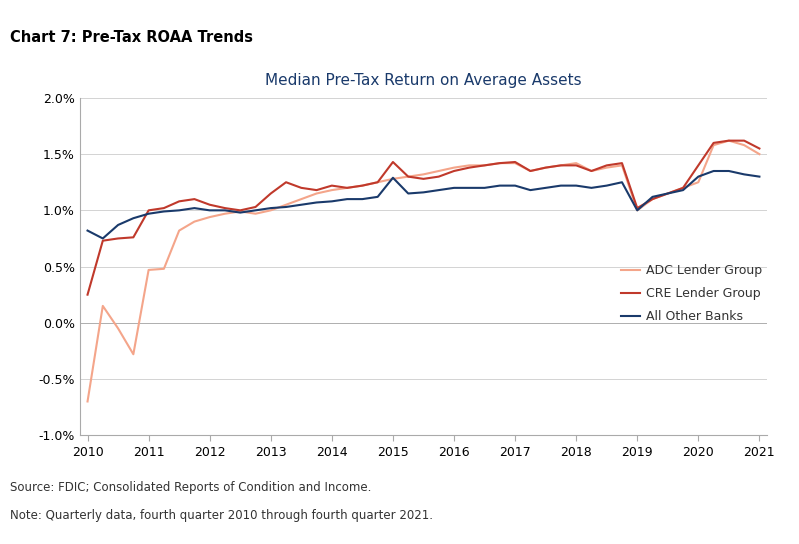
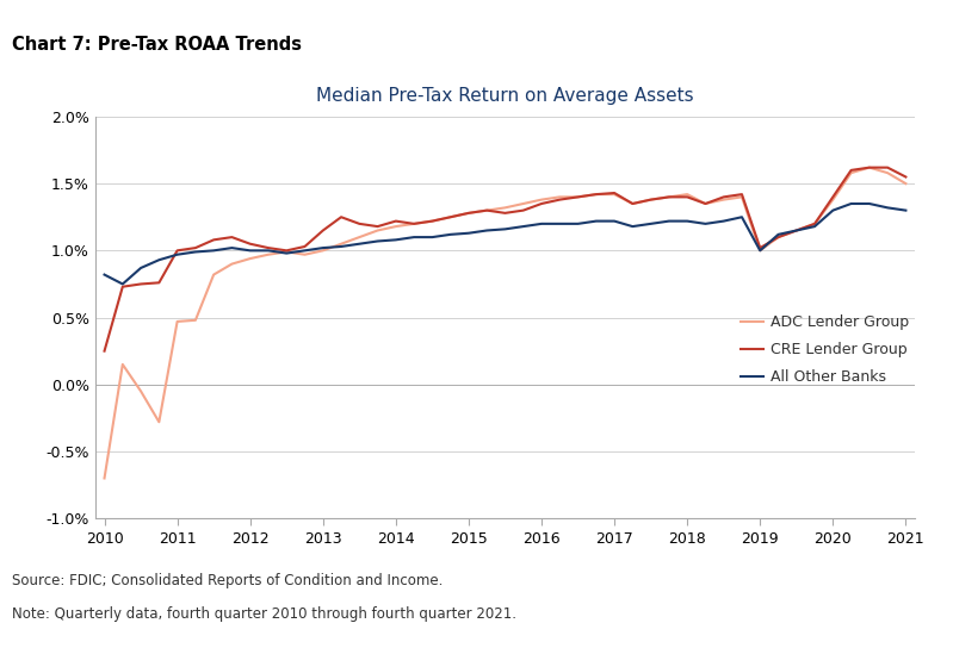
CRE Lender Group/2015: 1.43% -> 1.28%
All Other Banks/2015: 1.29% -> 1.13%
ADC Lender Group/2020: 1.25% -> 1.38%
